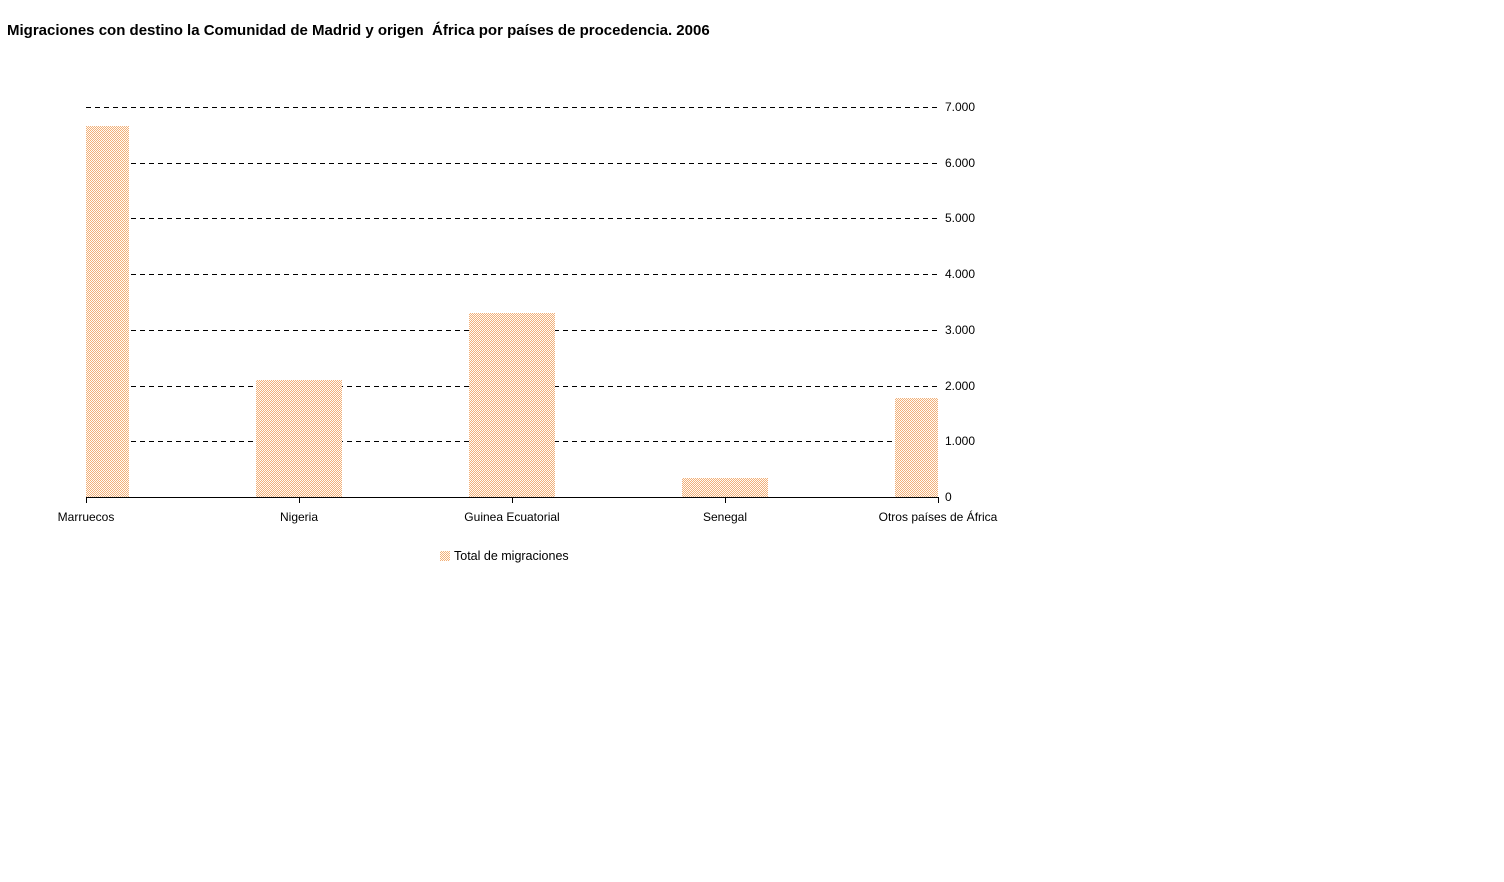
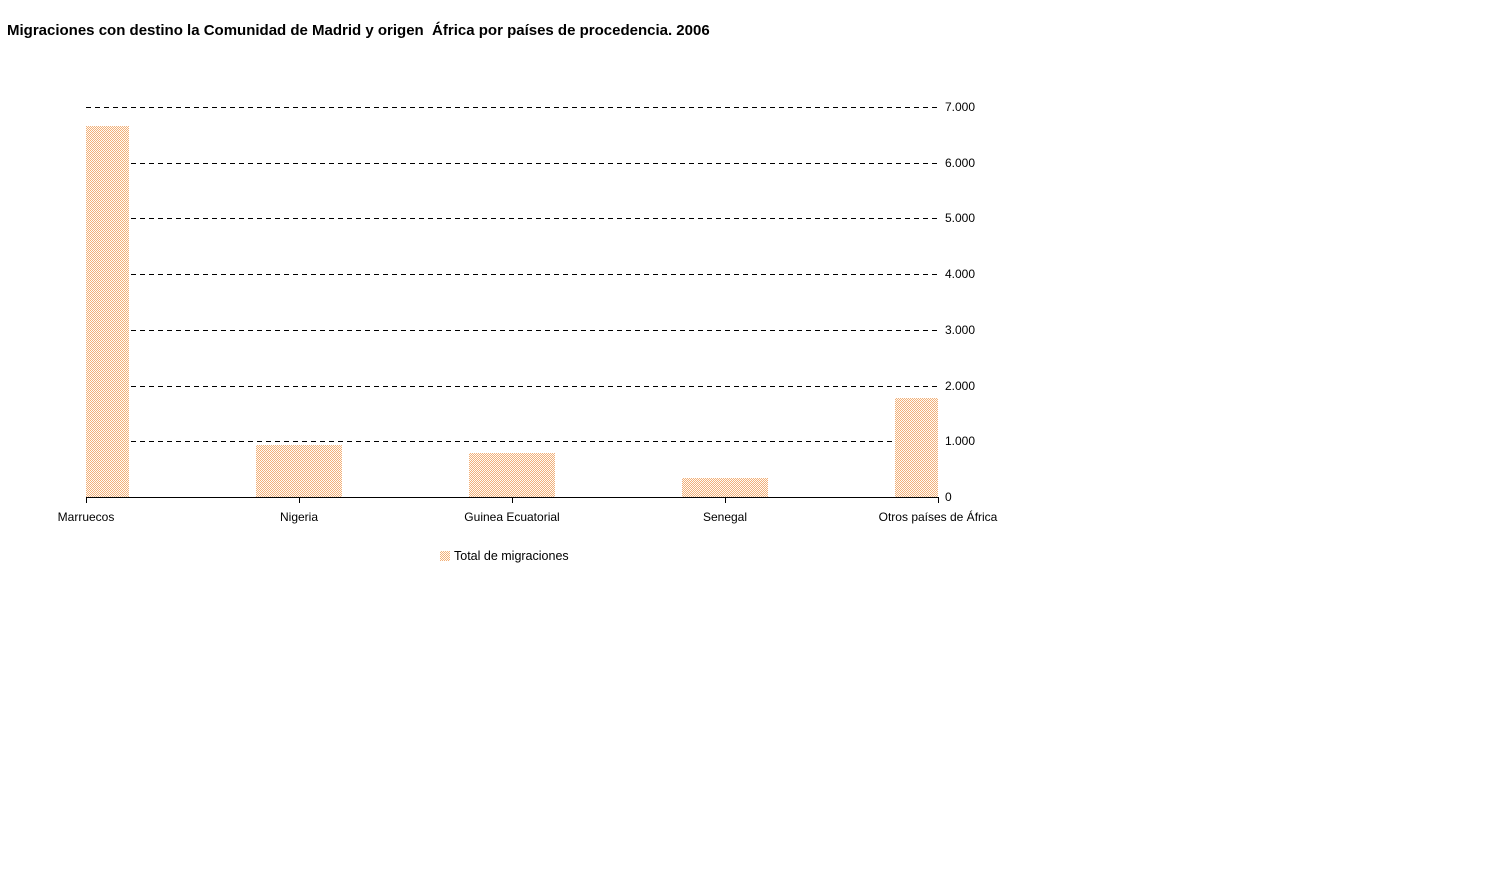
Nigeria: 2100 -> 900
Guinea Ecuatorial: 3300 -> 800
